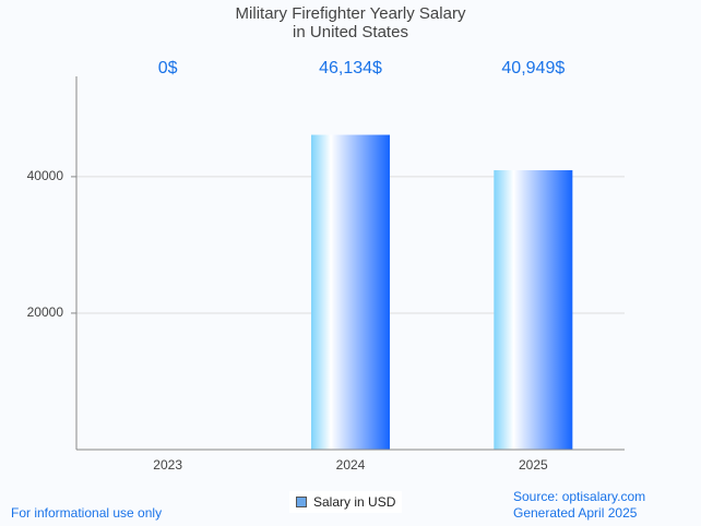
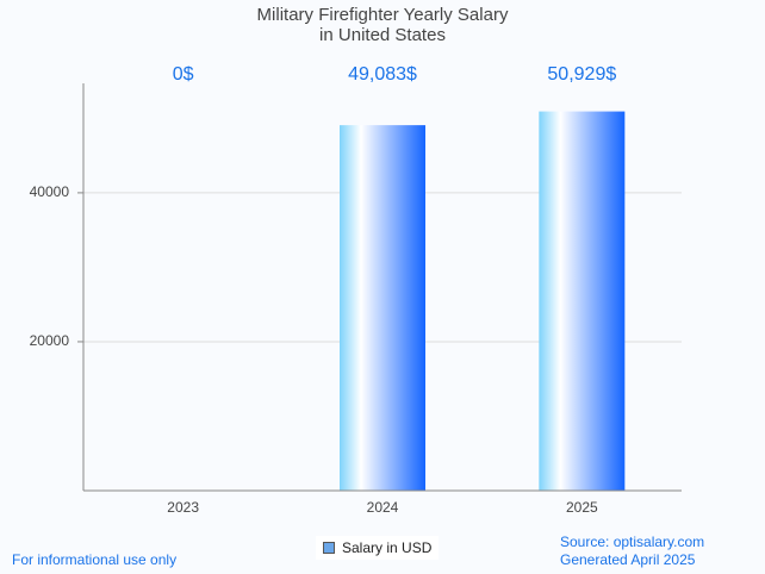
2024: 46,134 -> 49,083
2025: 40,949 -> 50,929
